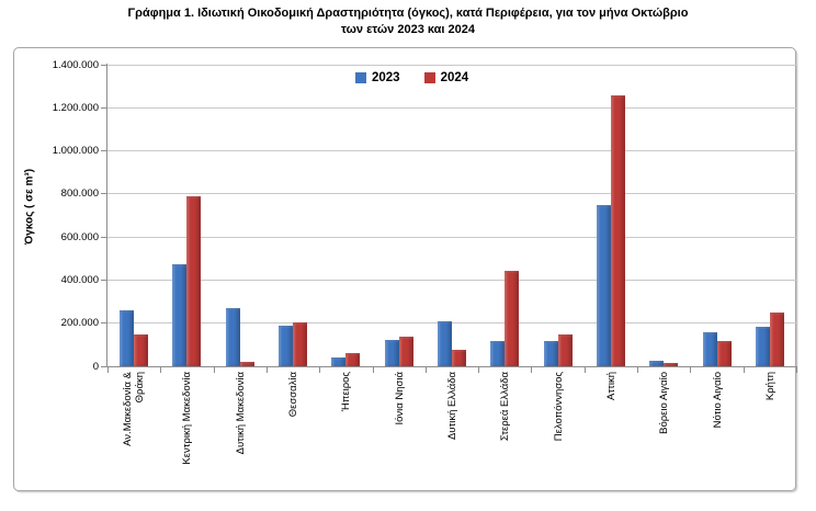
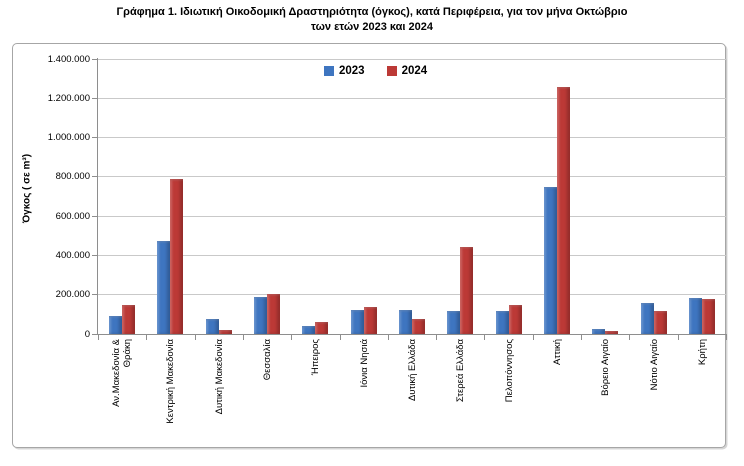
2023/Αν.Μακεδονία & Θράκη: 260000 -> 90000
2023/Δυτική Μακεδονία: 270000 -> 80000
2023/Δυτική Ελλάδα: 210000 -> 120000
2024/Κρήτη: 250000 -> 180000
